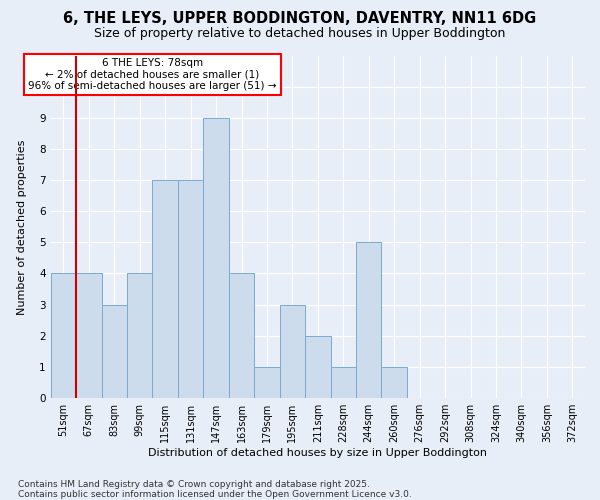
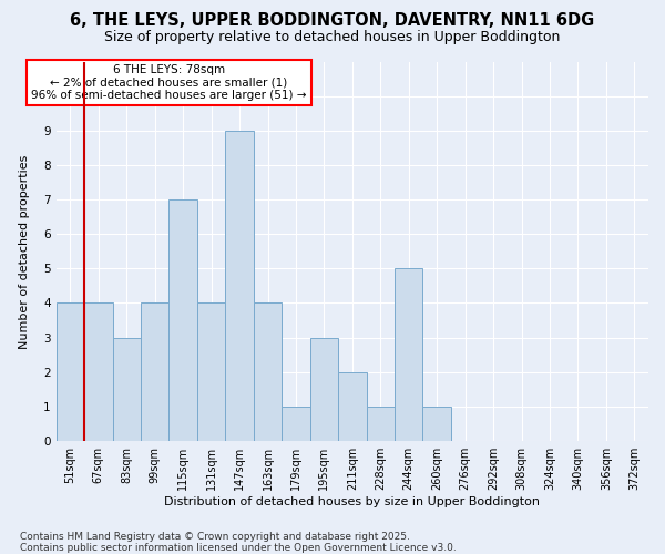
131sqm: 7 -> 4
